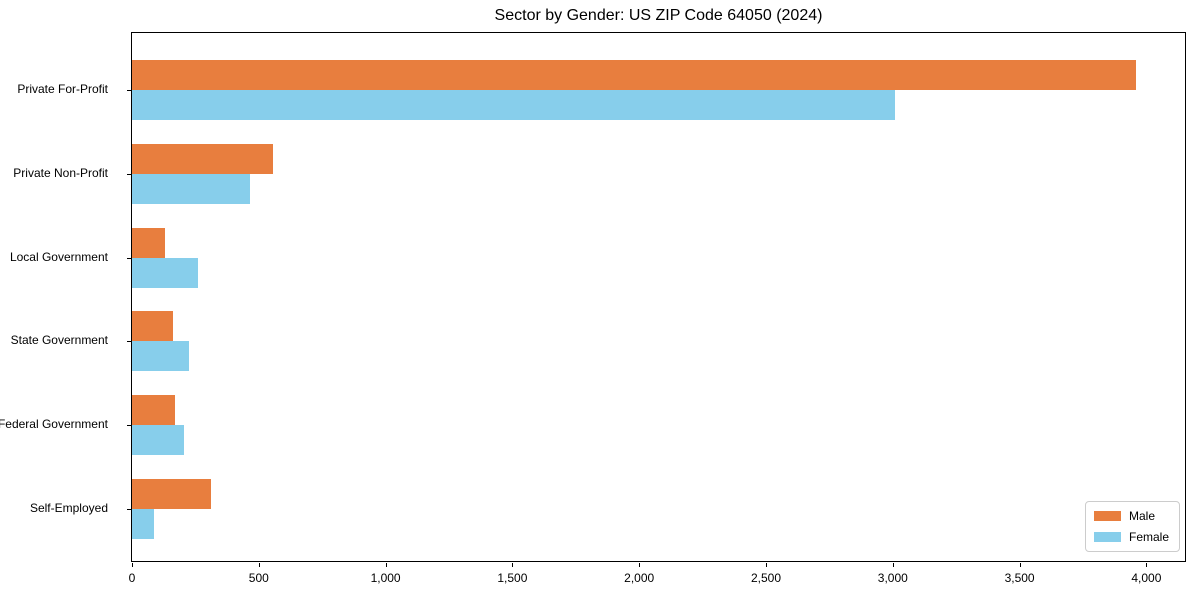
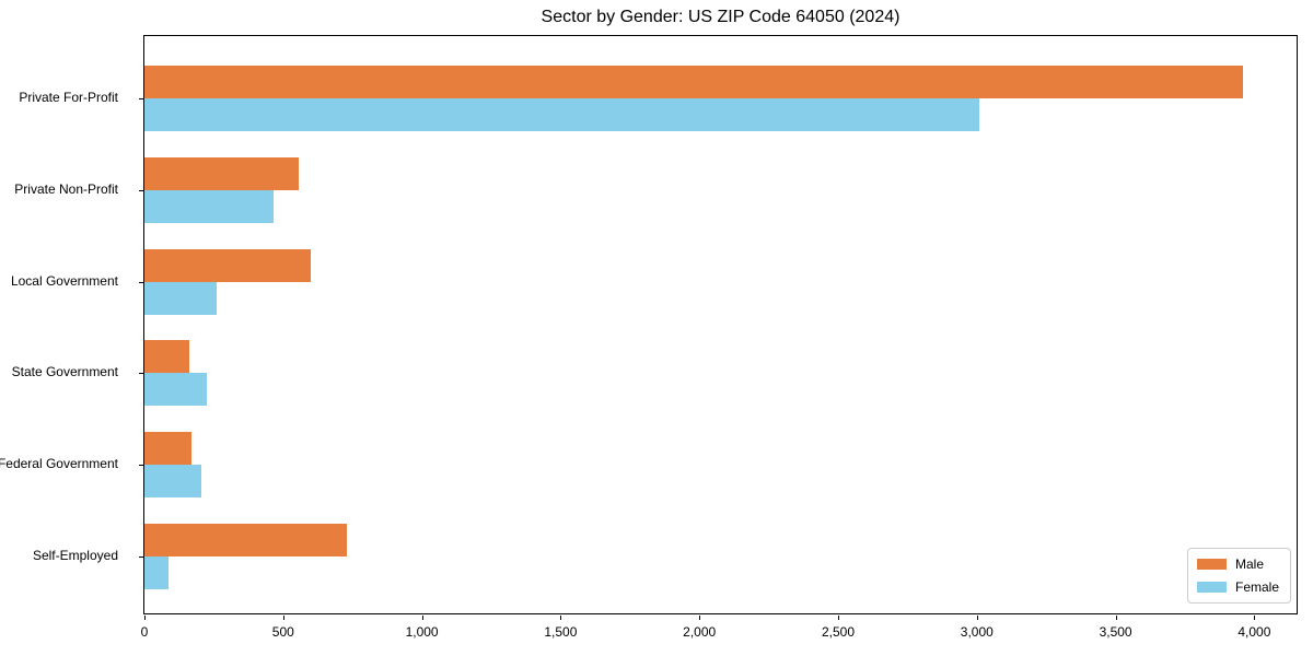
Male/Local Government: 130 -> 600
Male/Self-Employed: 310 -> 730
